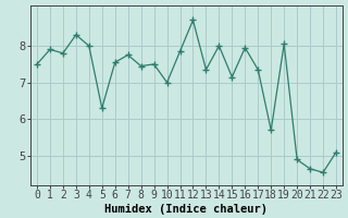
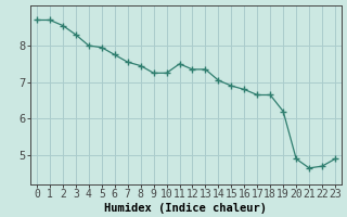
0: 7.50 -> 8.70
1: 7.90 -> 8.70
2: 7.80 -> 8.55
5: 6.30 -> 7.95
6: 7.55 -> 7.75
7: 7.75 -> 7.55
9: 7.50 -> 7.25
10: 7.00 -> 7.25
11: 7.85 -> 7.50
12: 8.70 -> 7.35
14: 8.00 -> 7.05
15: 7.15 -> 6.90
16: 7.95 -> 6.80
17: 7.35 -> 6.65
18: 5.70 -> 6.65
19: 8.05 -> 6.20
22: 4.55 -> 4.70
23: 5.10 -> 4.90
